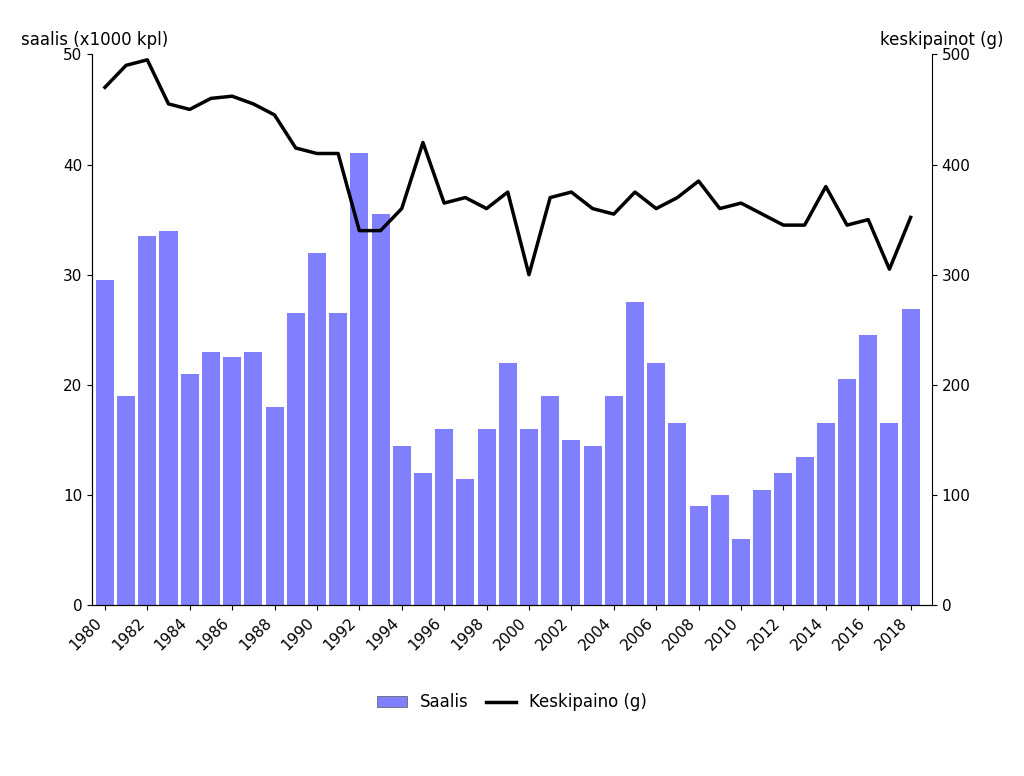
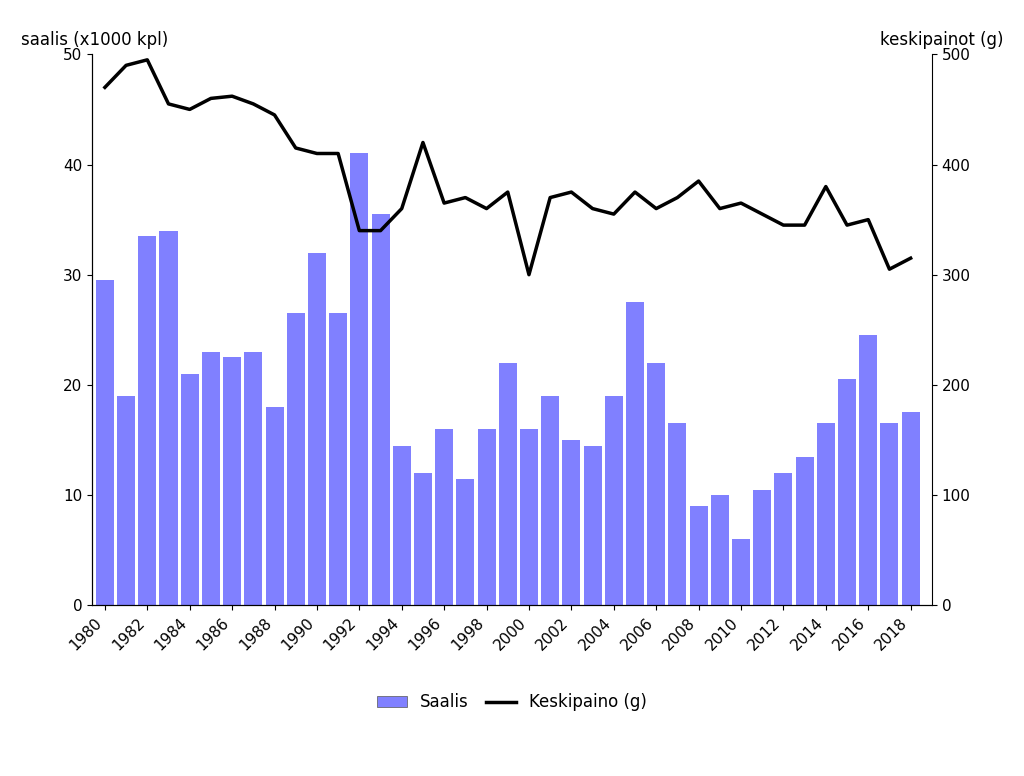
Saalis/2018: 26.9 -> 17.5
Keskipaino (g)/2018: 352 -> 315
